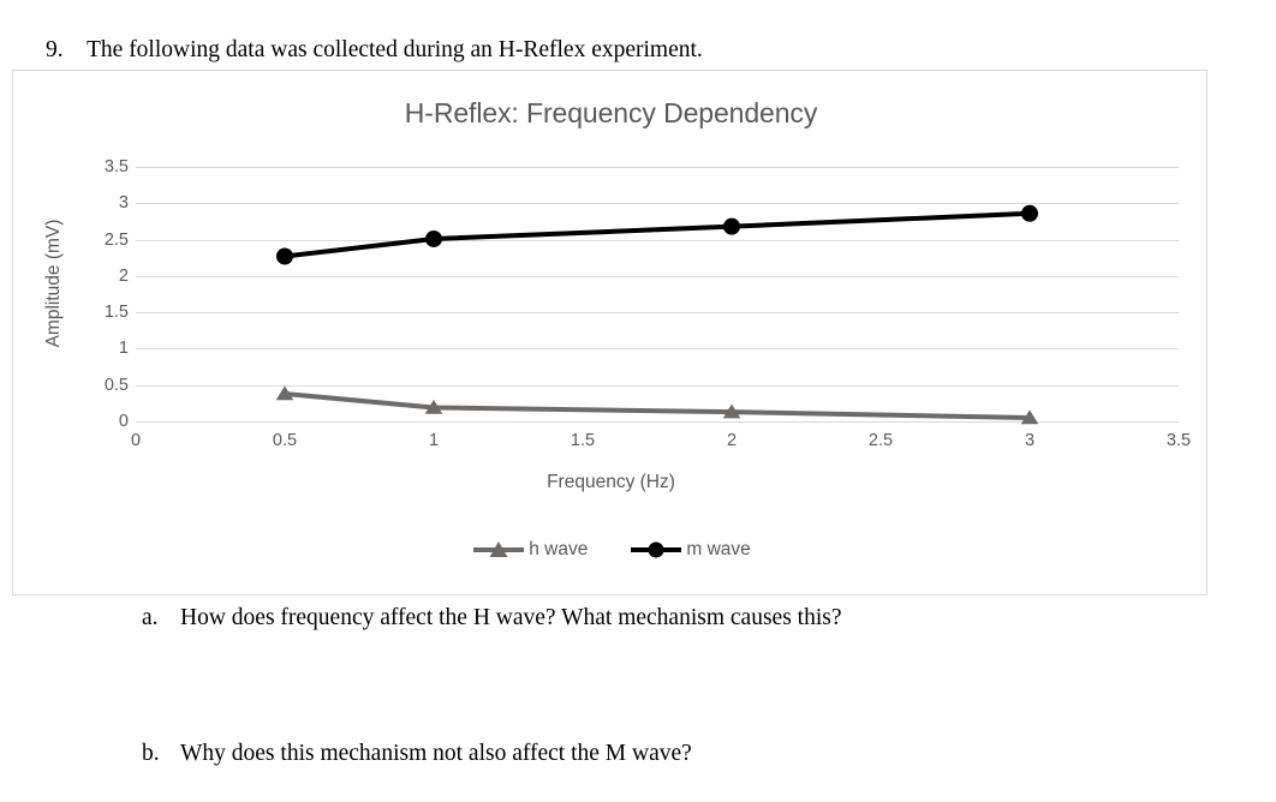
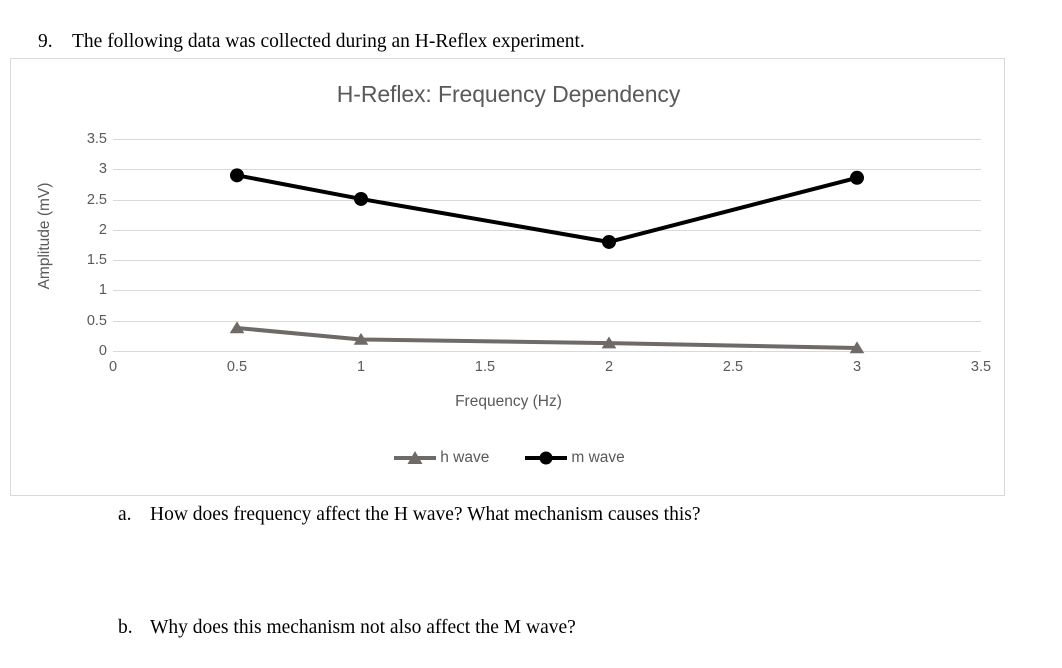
m wave/0.5: 2.3 -> 2.9
m wave/2: 2.7 -> 1.8
